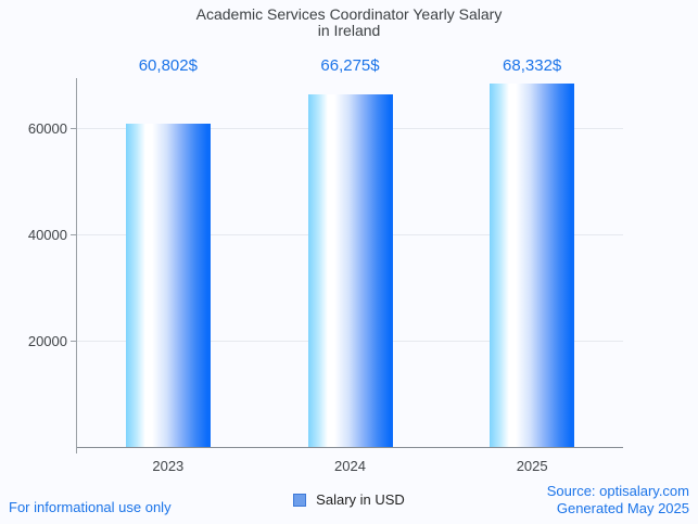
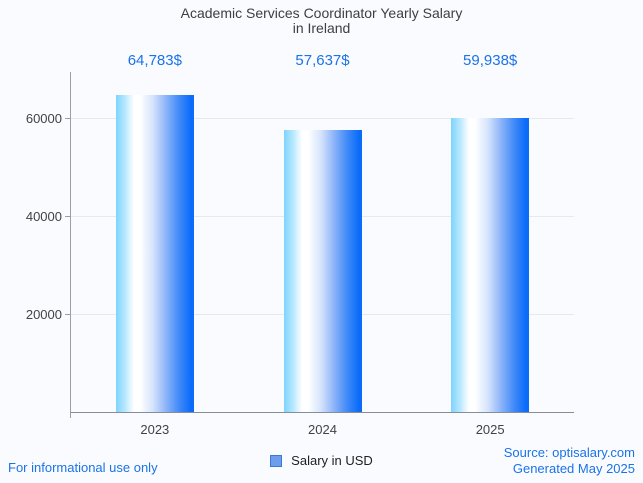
2023: 60,802 -> 64,783
2024: 66,275 -> 57,637
2025: 68,332 -> 59,938
